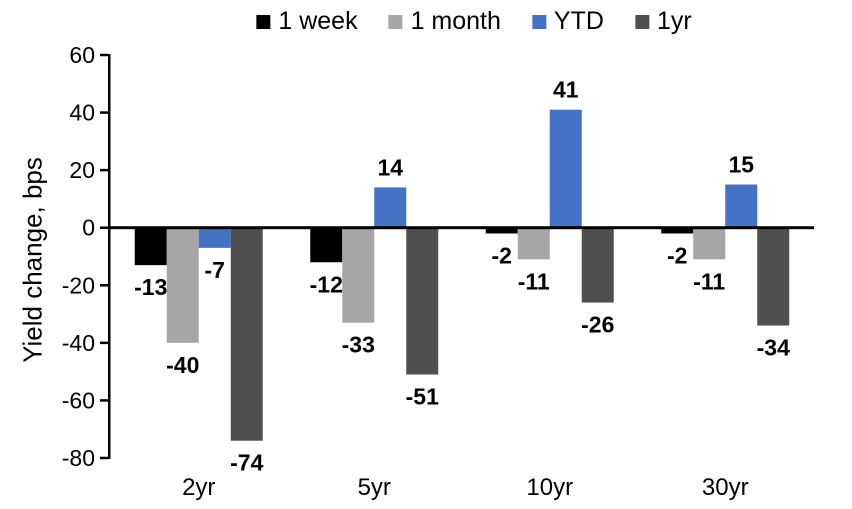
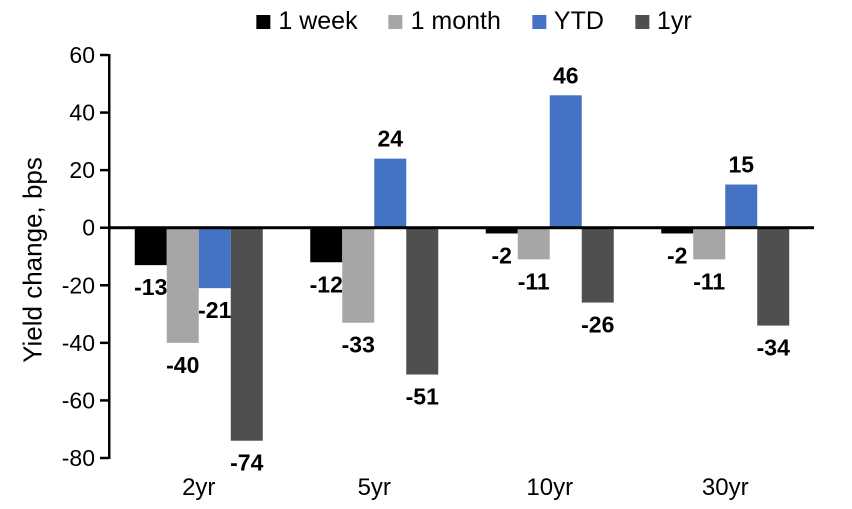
YTD/2yr: -7 -> -21
YTD/5yr: 14 -> 24
YTD/10yr: 41 -> 46
